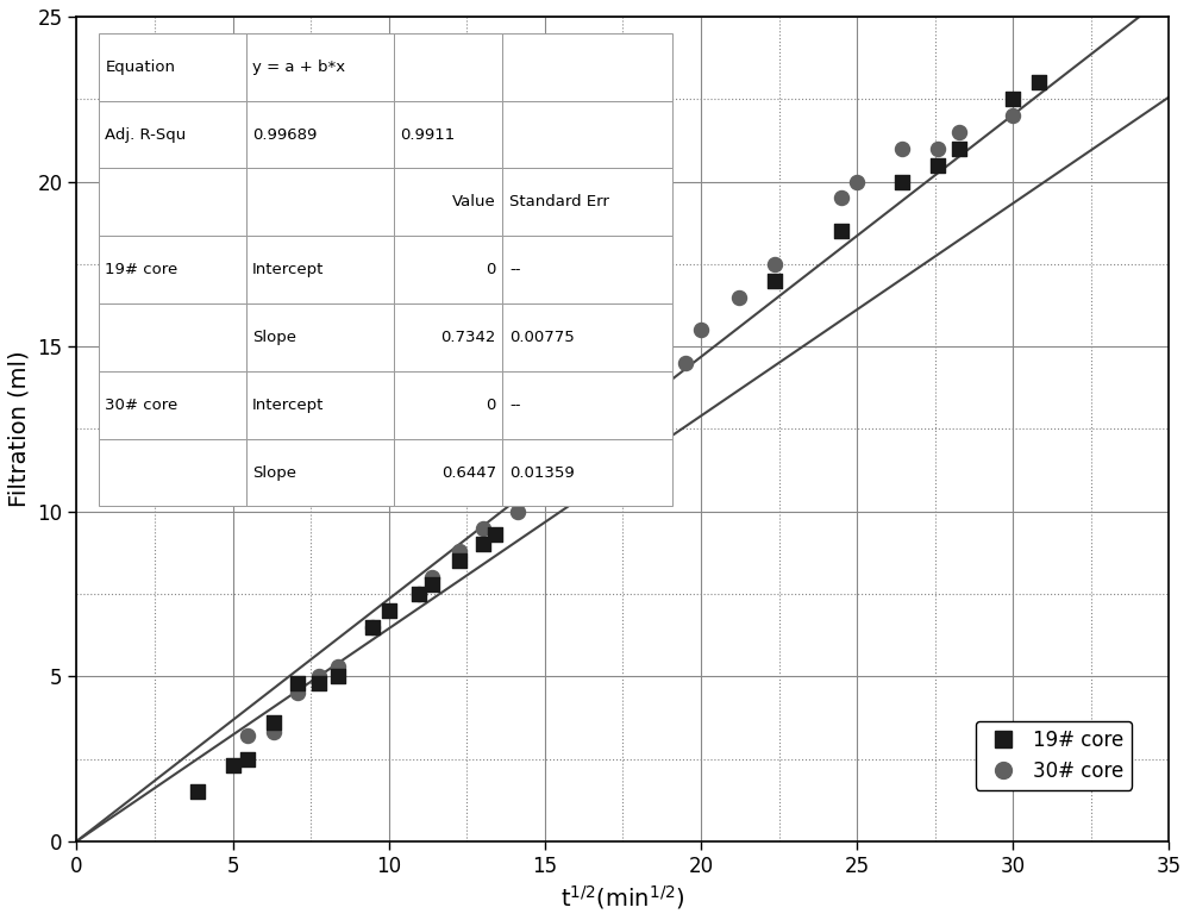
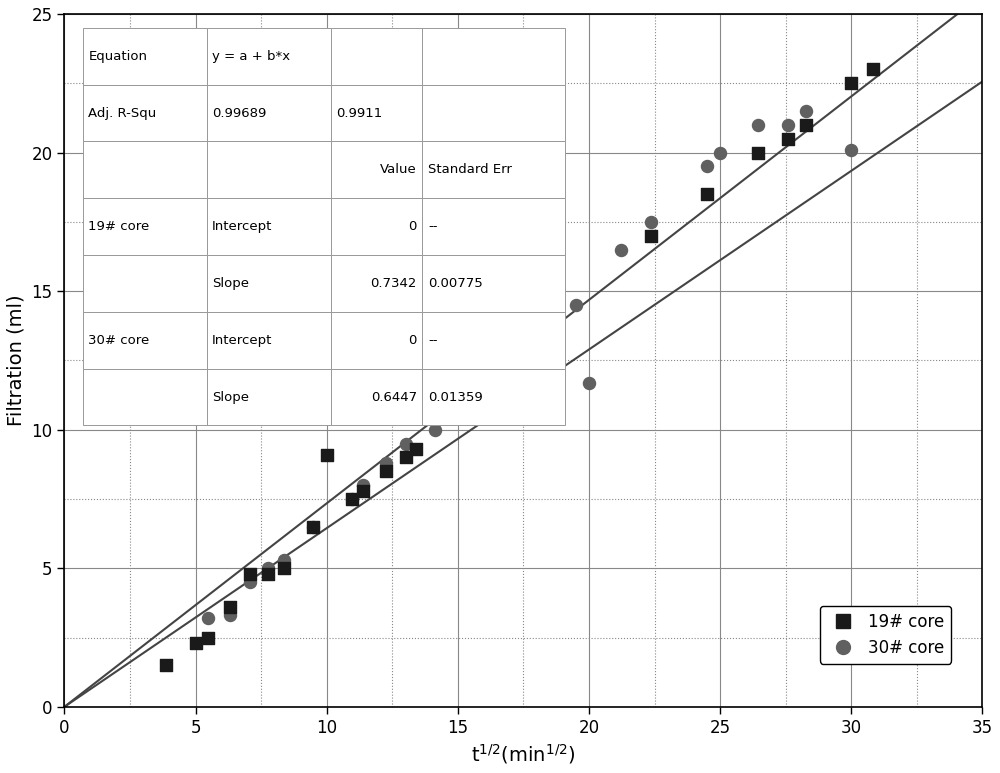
19# core/10: 7.0 -> 9.1
30# core/20: 15.5 -> 11.7
30# core/30: 22.0 -> 20.1
